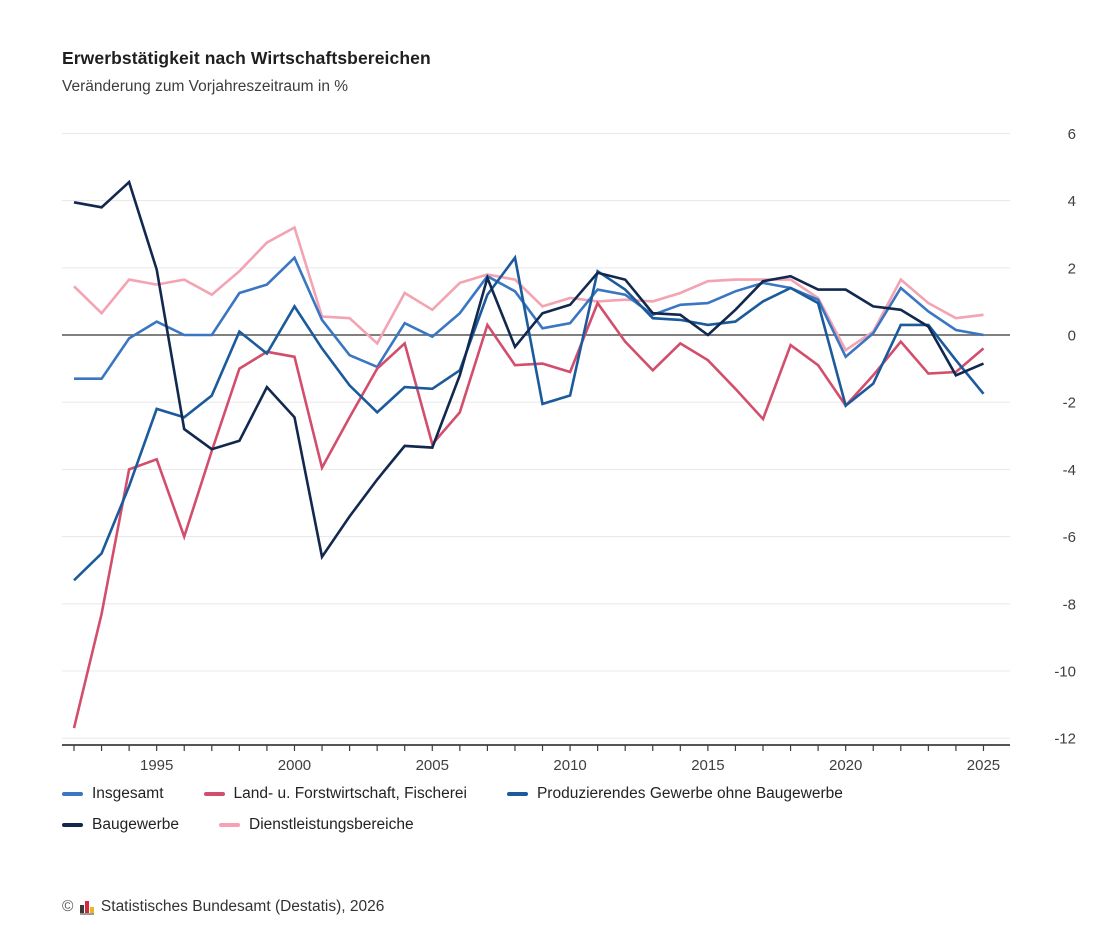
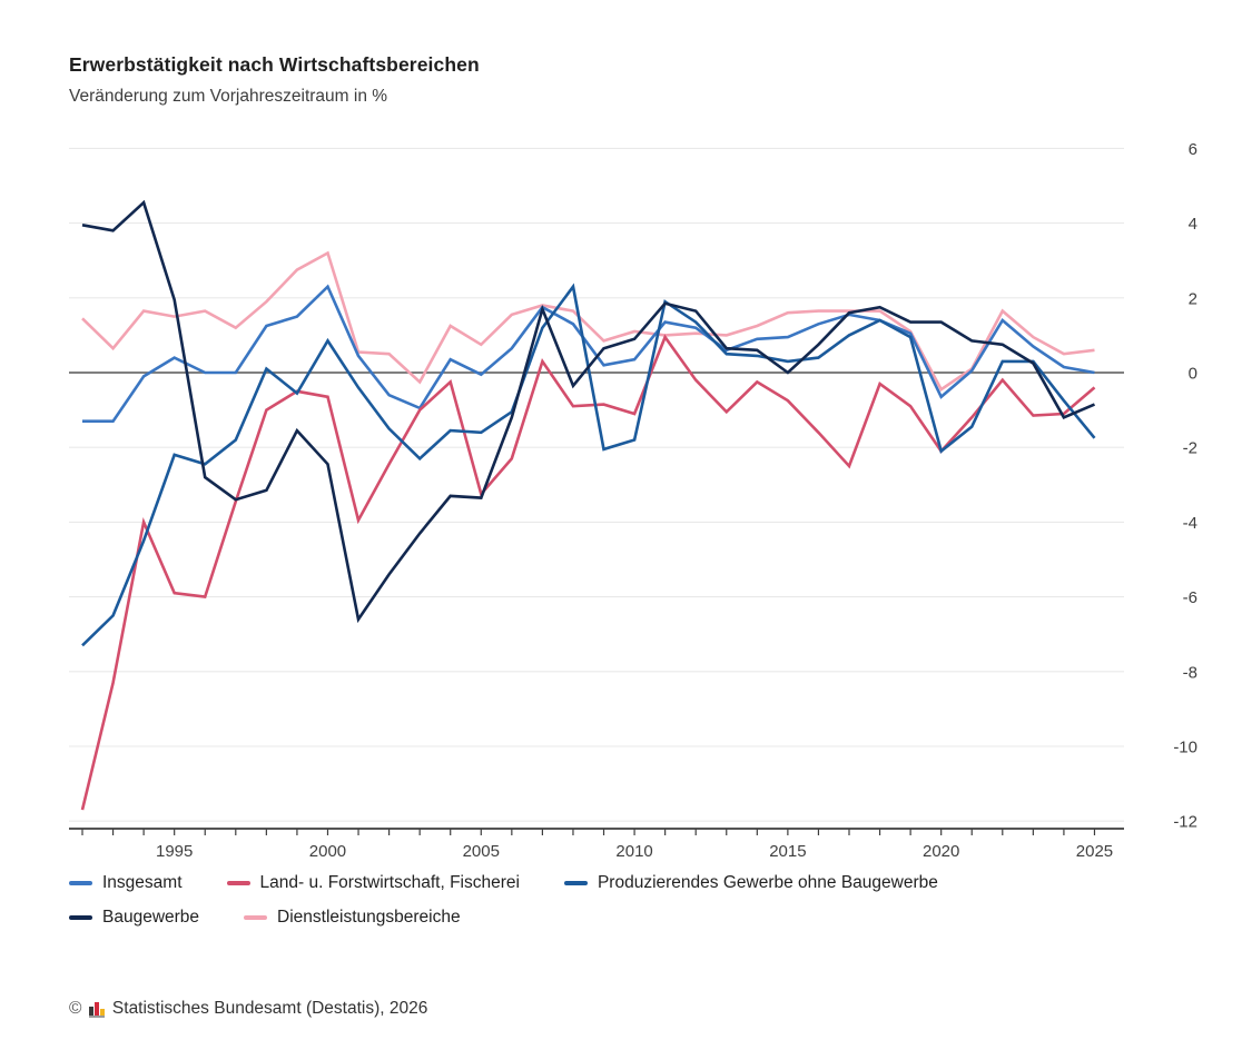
Land- u. Forstwirtschaft, Fischerei/1995: -3.7 -> -5.9
